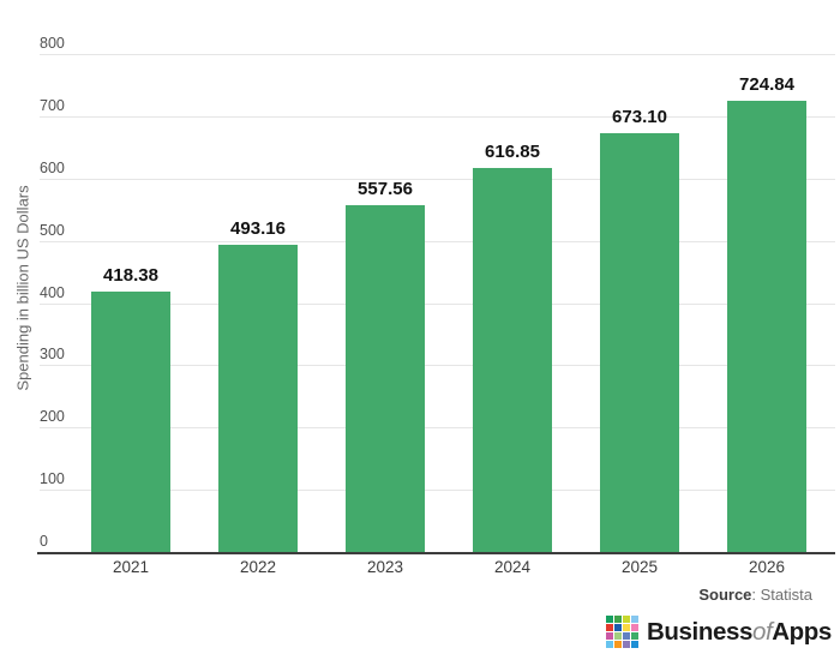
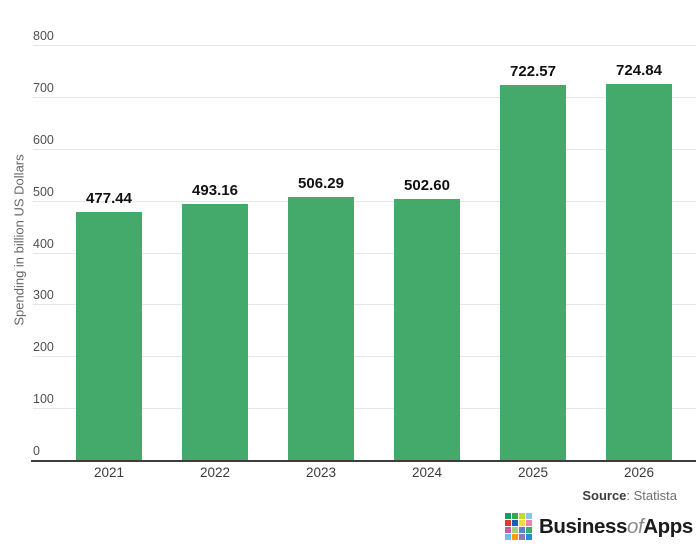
2021: 418.38 -> 477.44
2023: 557.56 -> 506.29
2024: 616.85 -> 502.60
2025: 673.10 -> 722.57
